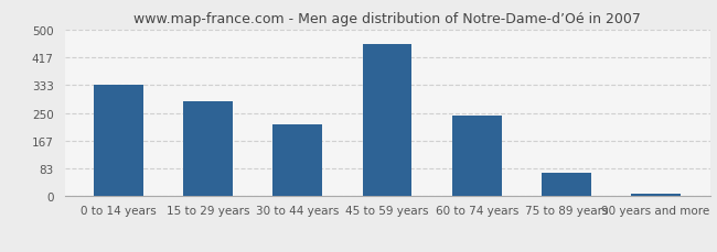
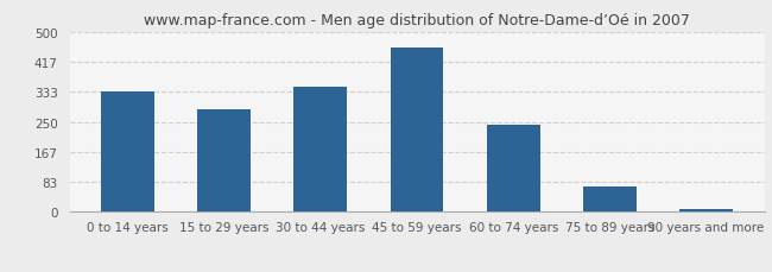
30 to 44 years: 215 -> 347
